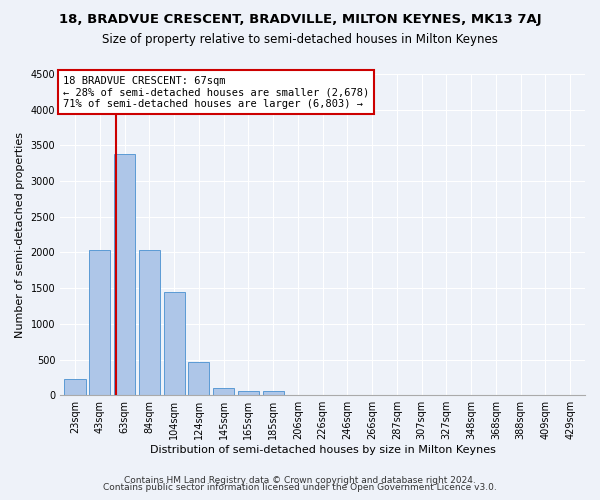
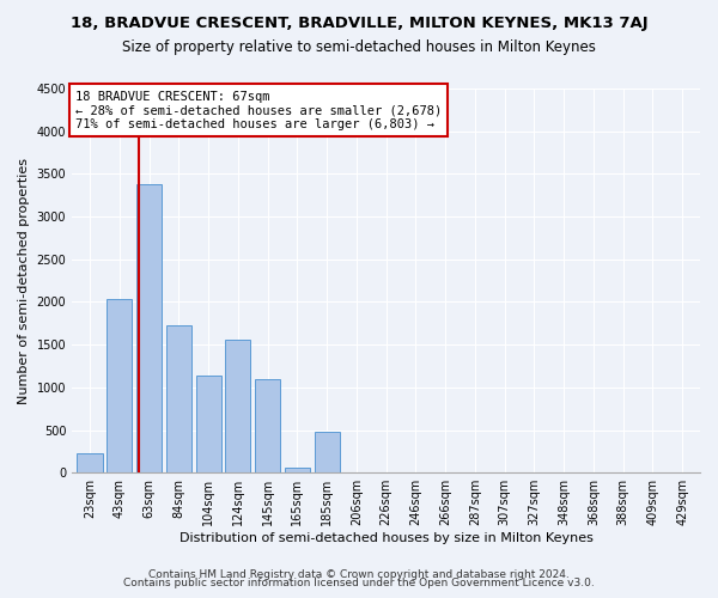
84sqm: 2030 -> 1720
104sqm: 1440 -> 1140
124sqm: 460 -> 1560
145sqm: 100 -> 1100
185sqm: 60 -> 480
